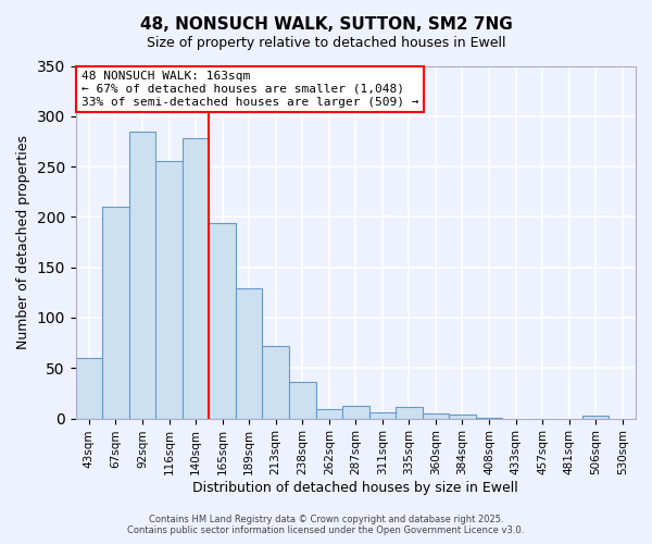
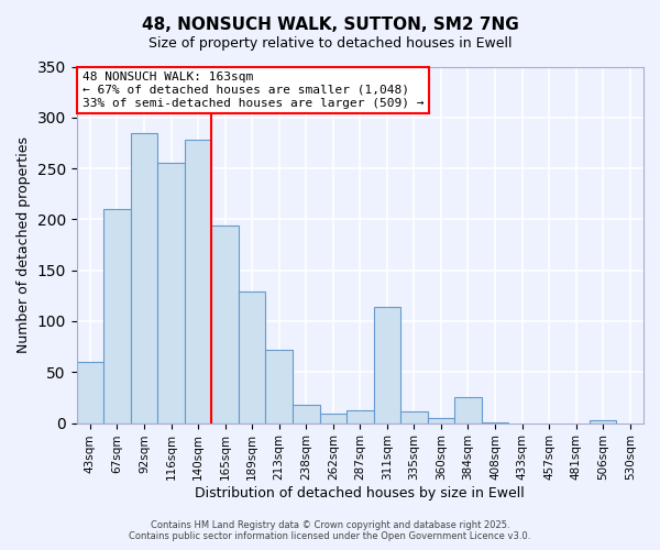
238sqm: 36 -> 18
311sqm: 6 -> 114
384sqm: 4 -> 26
